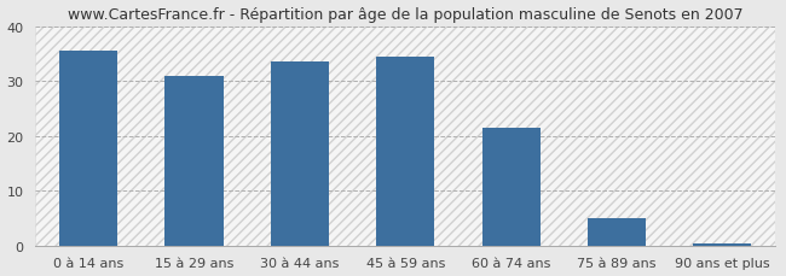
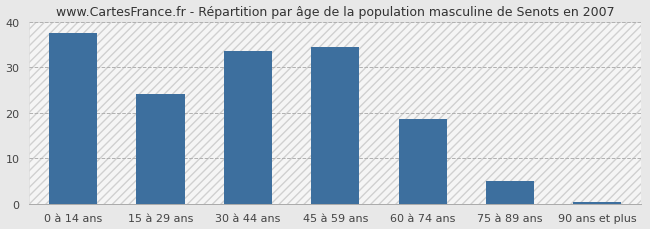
0 à 14 ans: 35.5 -> 37.5
15 à 29 ans: 31.0 -> 24.0
60 à 74 ans: 21.5 -> 18.5
